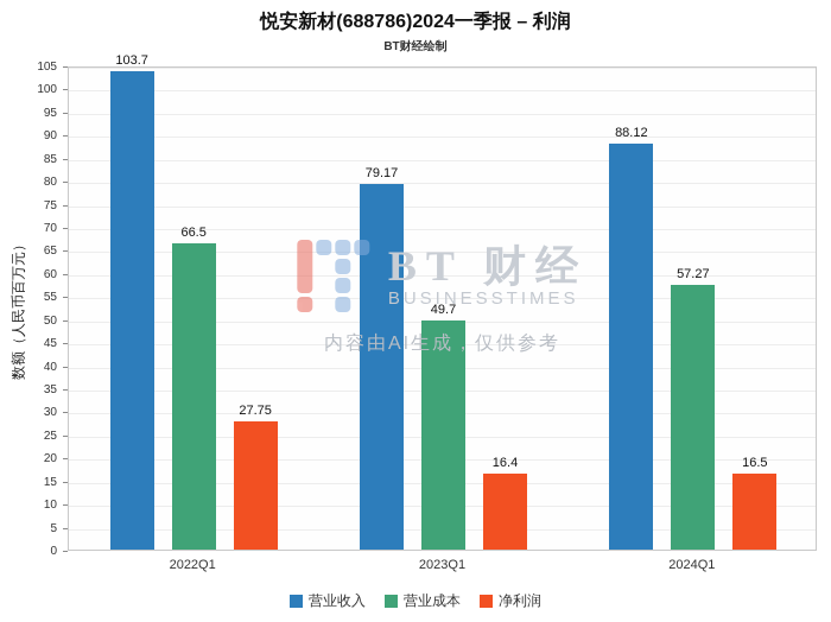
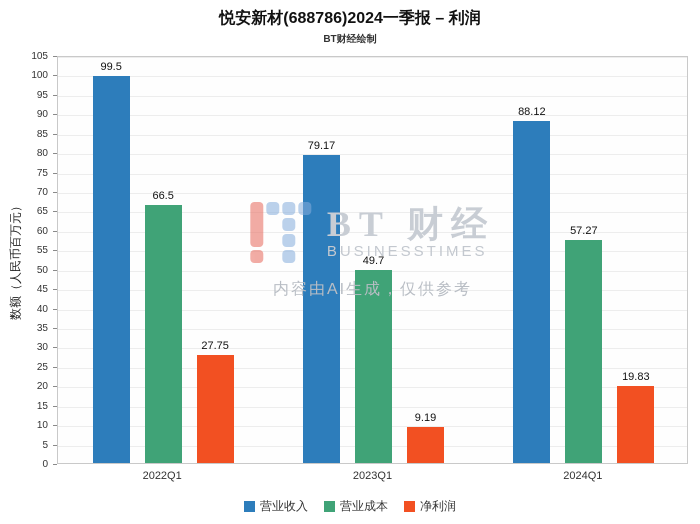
营业收入/2022Q1: 103.7 -> 99.5
净利润/2023Q1: 16.4 -> 9.19
净利润/2024Q1: 16.5 -> 19.83
